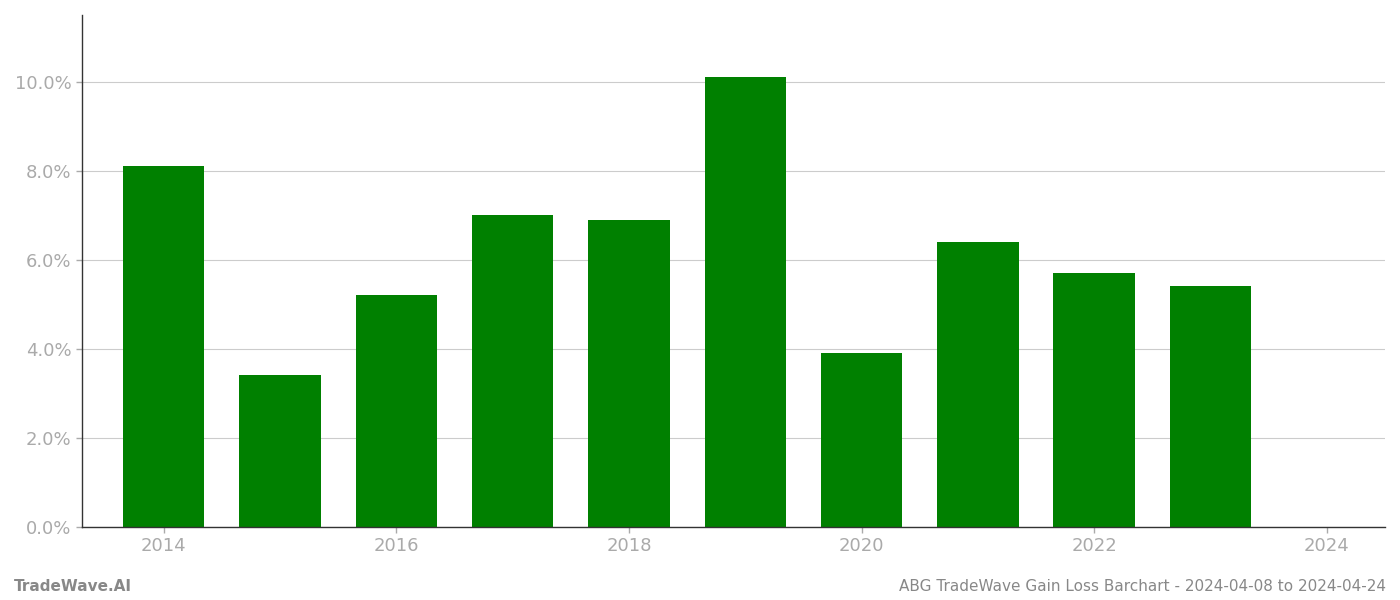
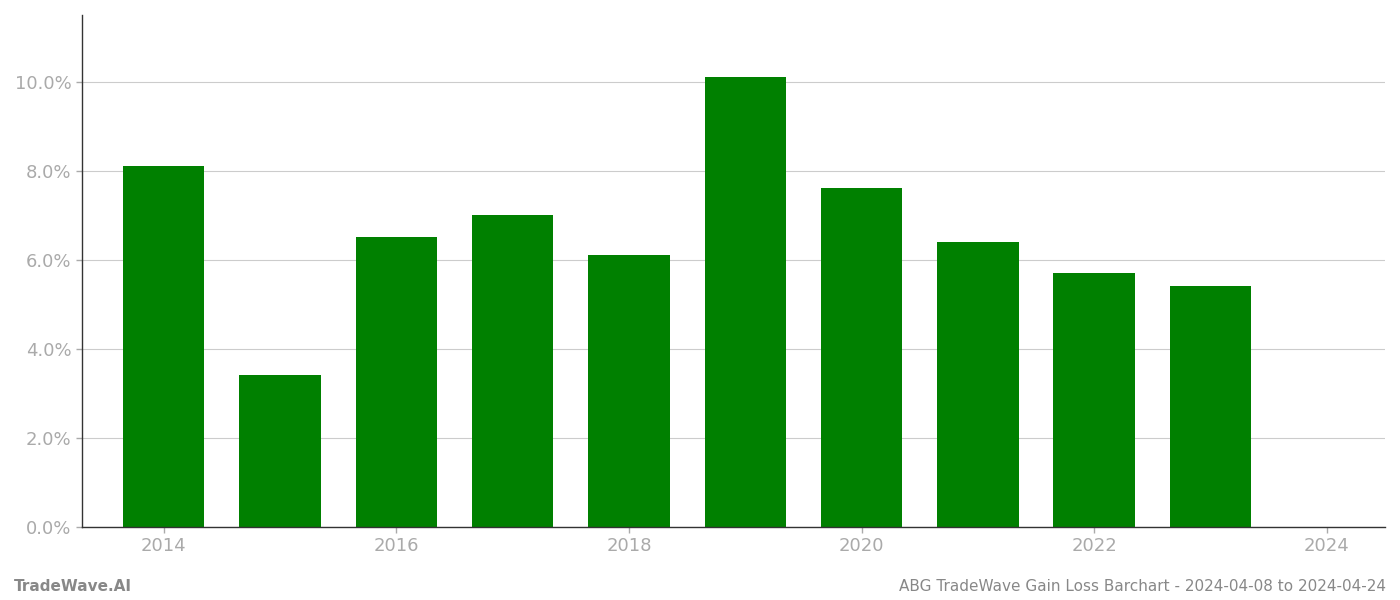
2016: 5.2% -> 6.5%
2018: 6.9% -> 6.1%
2020: 3.9% -> 7.6%
